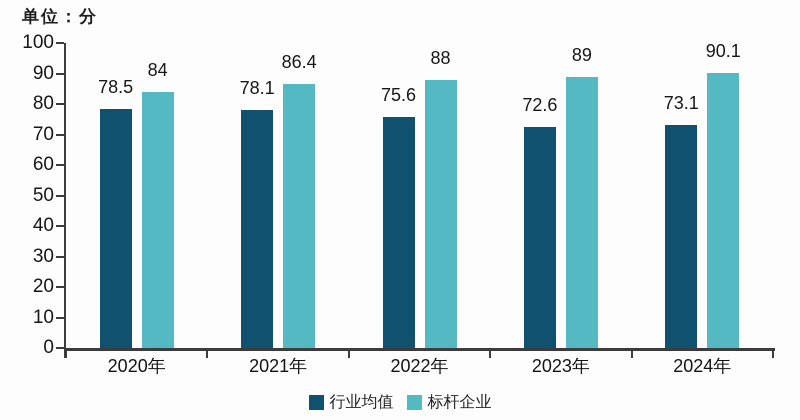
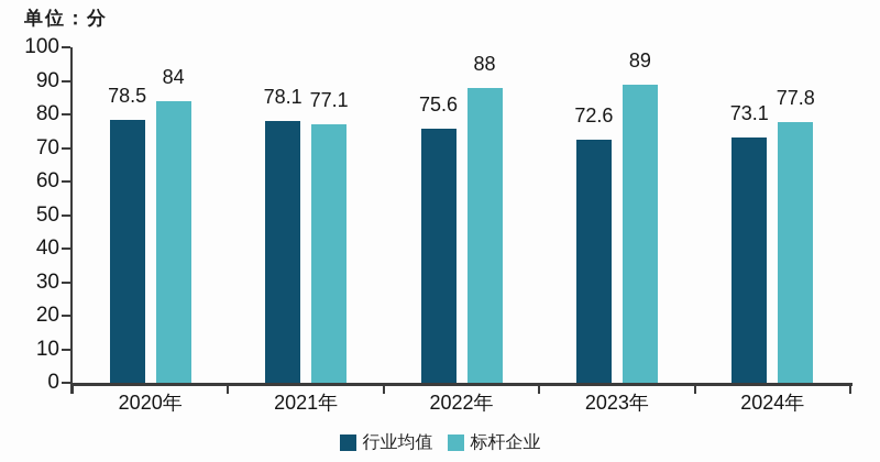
标杆企业/2021年: 86.4 -> 77.1
标杆企业/2024年: 90.1 -> 77.8
